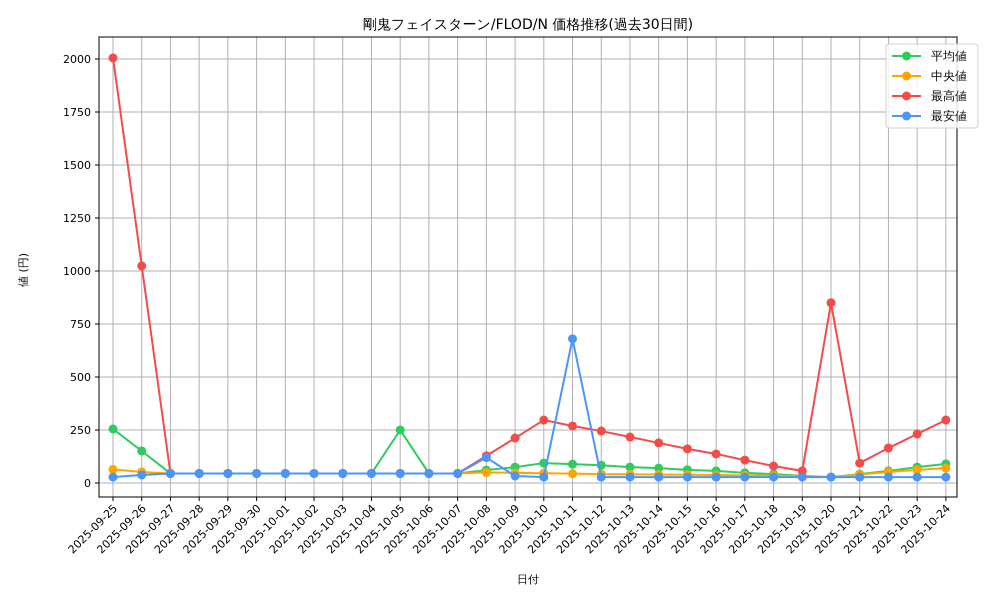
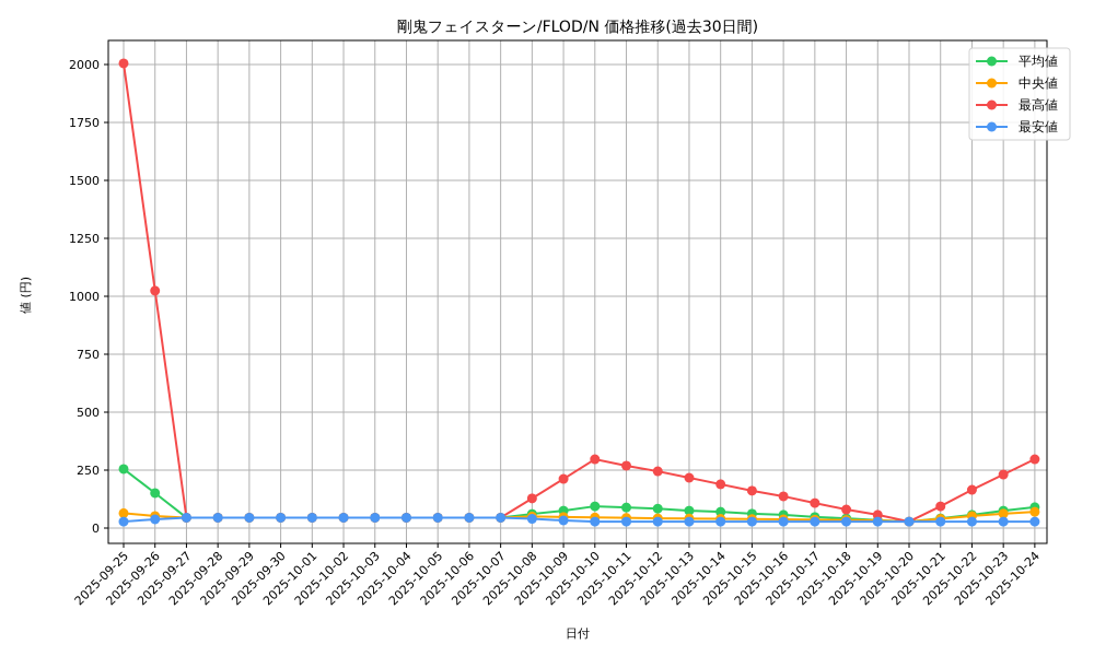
平均値/2025-10-05: 250 -> 40
最安値/2025-10-08: 120 -> 40
最安値/2025-10-11: 680 -> 30
最高値/2025-10-20: 850 -> 30
